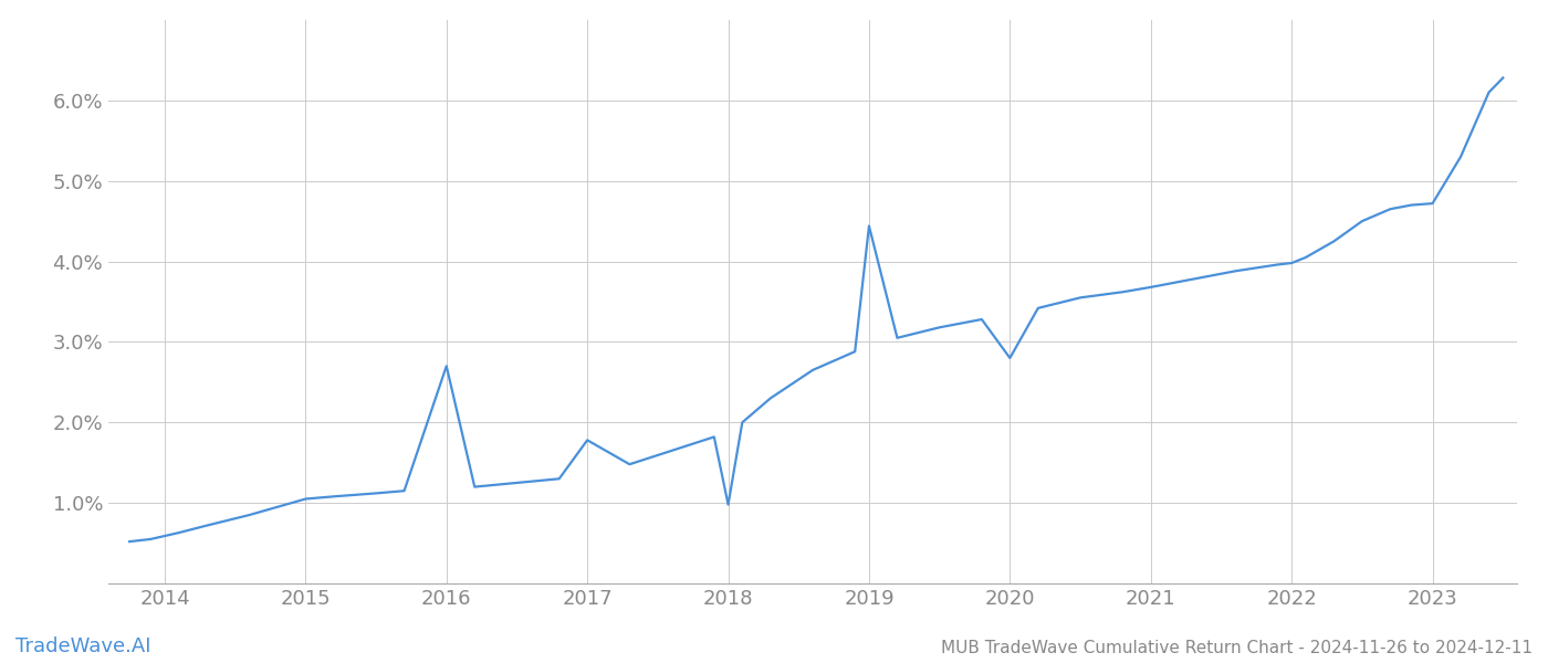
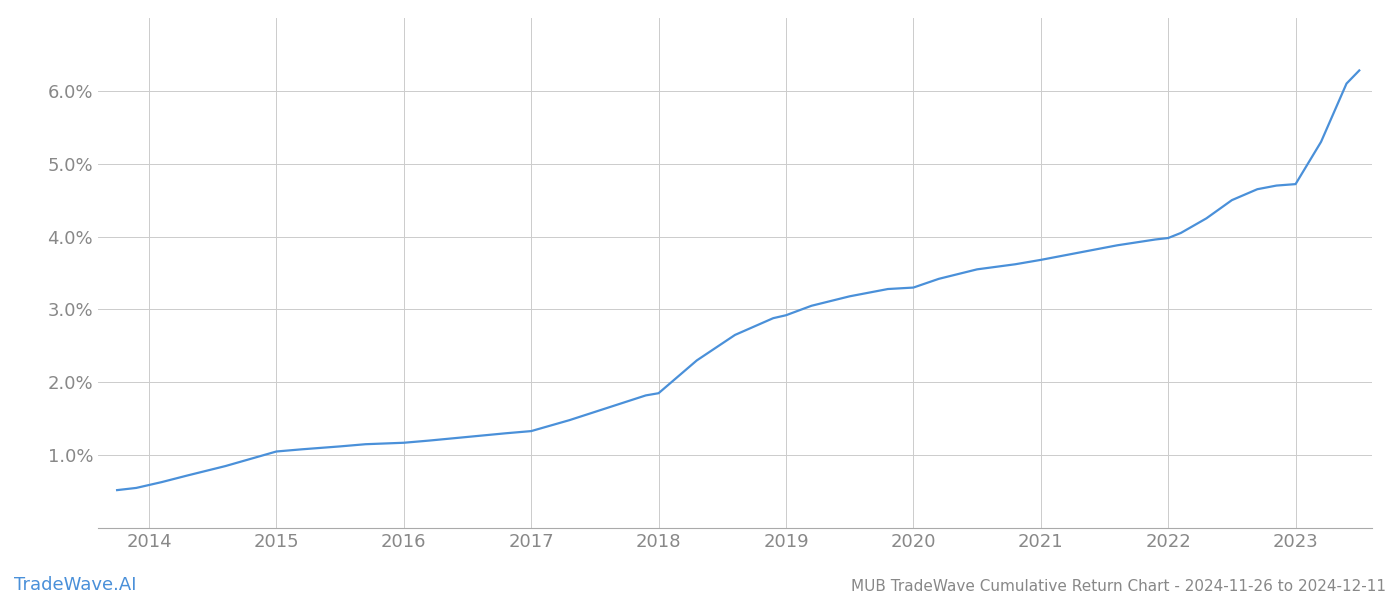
2016: 2.70% -> 1.17%
2017: 1.78% -> 1.33%
2018: 0.98% -> 1.85%
2019: 4.44% -> 2.92%
2020: 2.80% -> 3.30%
